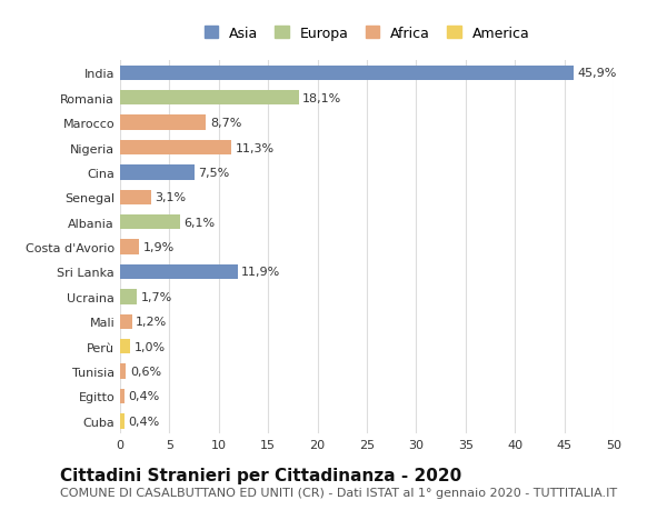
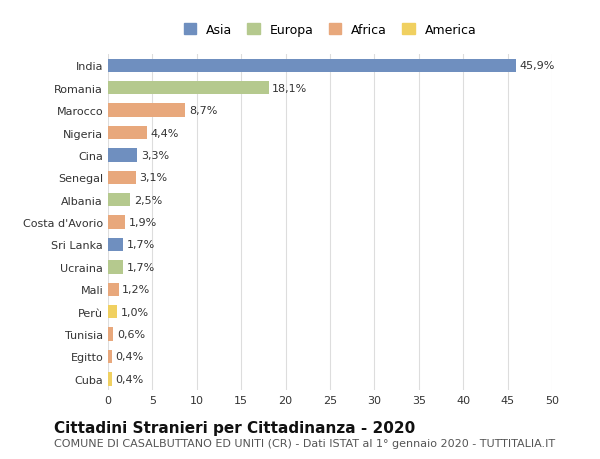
Nigeria: 11,3% -> 4,4%
Cina: 7,5% -> 3,3%
Albania: 6,1% -> 2,5%
Sri Lanka: 11,9% -> 1,7%
